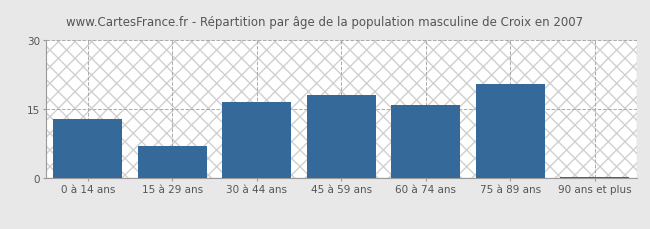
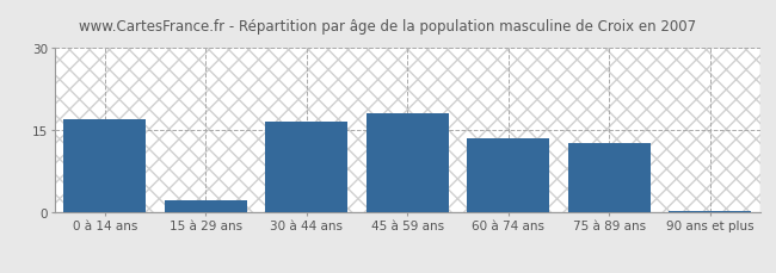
0 à 14 ans: 13.0 -> 17.1
15 à 29 ans: 7.0 -> 2.3
60 à 74 ans: 16.0 -> 13.5
75 à 89 ans: 20.5 -> 12.7
